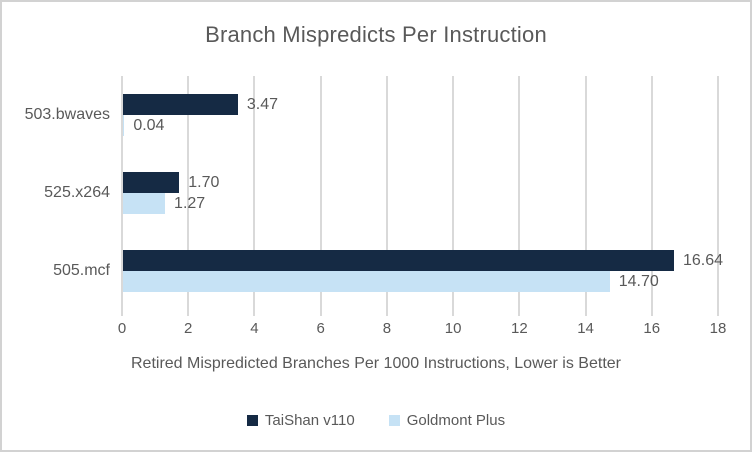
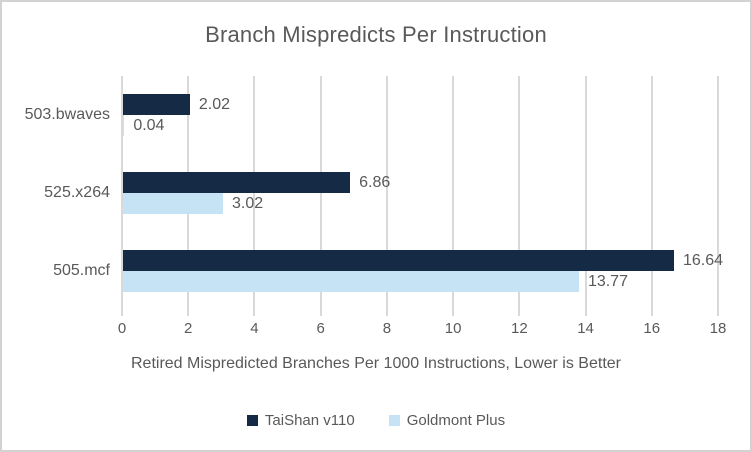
TaiShan v110/503.bwaves: 3.47 -> 2.02
TaiShan v110/525.x264: 1.70 -> 6.86
Goldmont Plus/525.x264: 1.27 -> 3.02
Goldmont Plus/505.mcf: 14.70 -> 13.77
